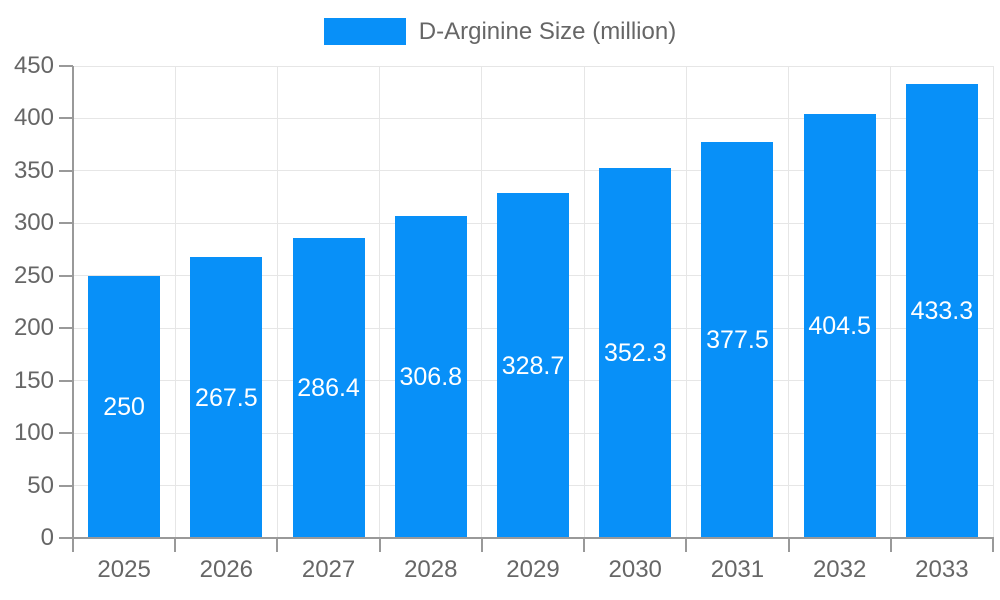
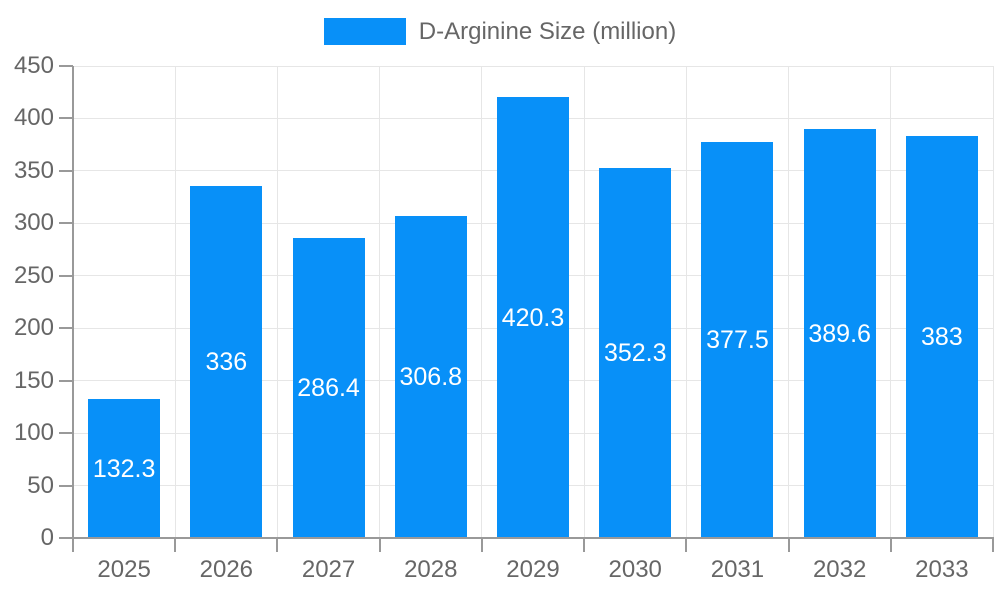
2025: 250 -> 132.3
2026: 267.5 -> 336
2029: 328.7 -> 420.3
2032: 404.5 -> 389.6
2033: 433.3 -> 383
